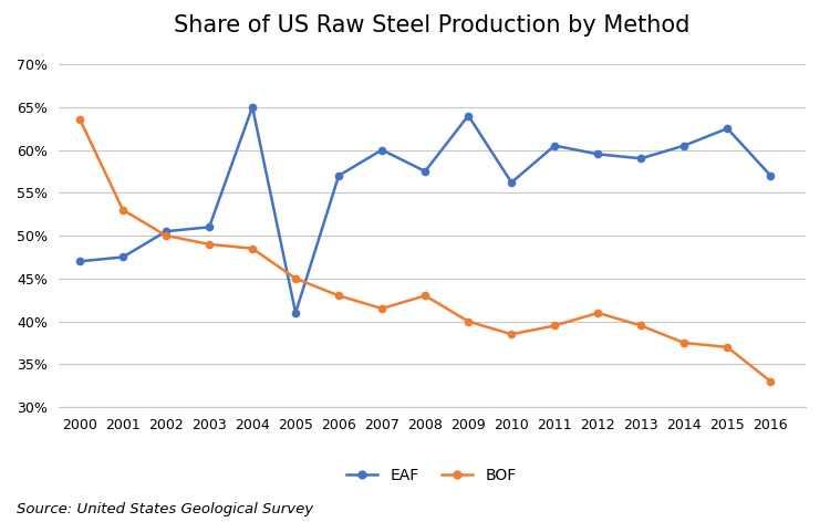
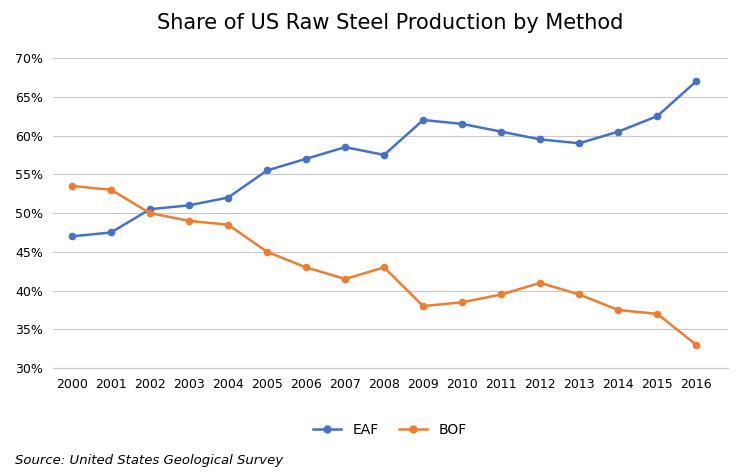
BOF/2000: 63.6% -> 53.5%
EAF/2004: 65.0% -> 52.0%
EAF/2005: 41.0% -> 55.5%
EAF/2007: 60.0% -> 58.5%
EAF/2009: 64.0% -> 62.0%
BOF/2009: 40.0% -> 38.0%
EAF/2010: 56.2% -> 61.5%
EAF/2016: 57.0% -> 67.0%
